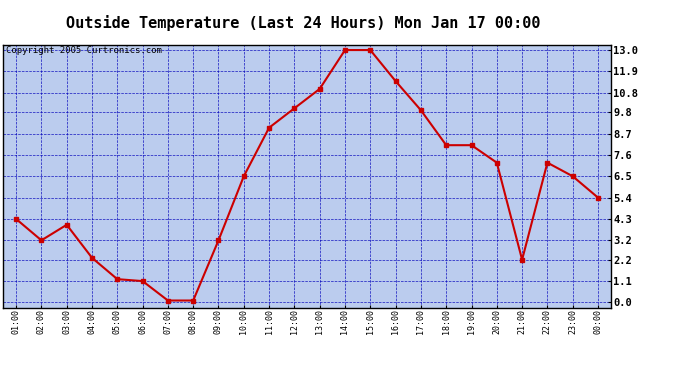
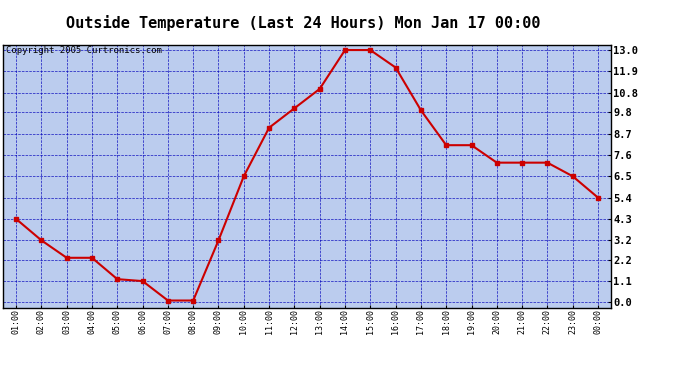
03:00: 4.0 -> 2.3
16:00: 11.4 -> 12.1
21:00: 2.2 -> 7.2
